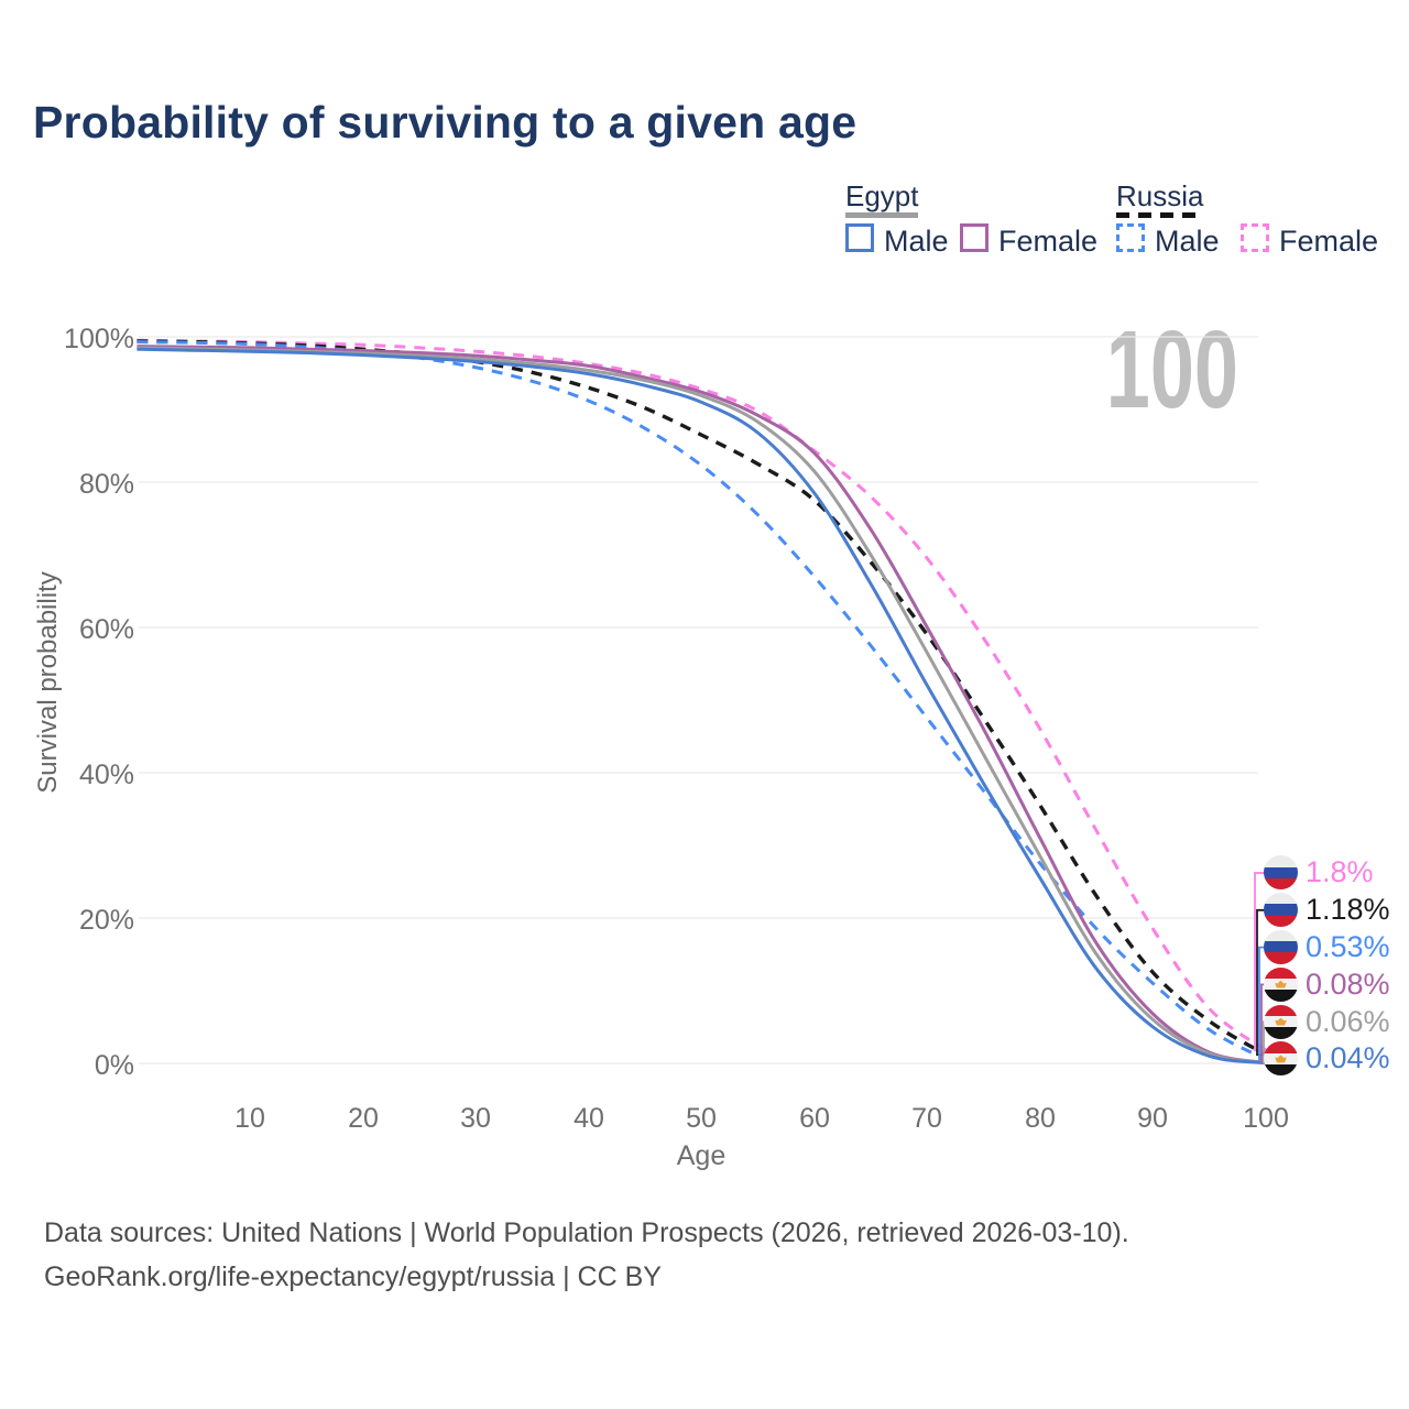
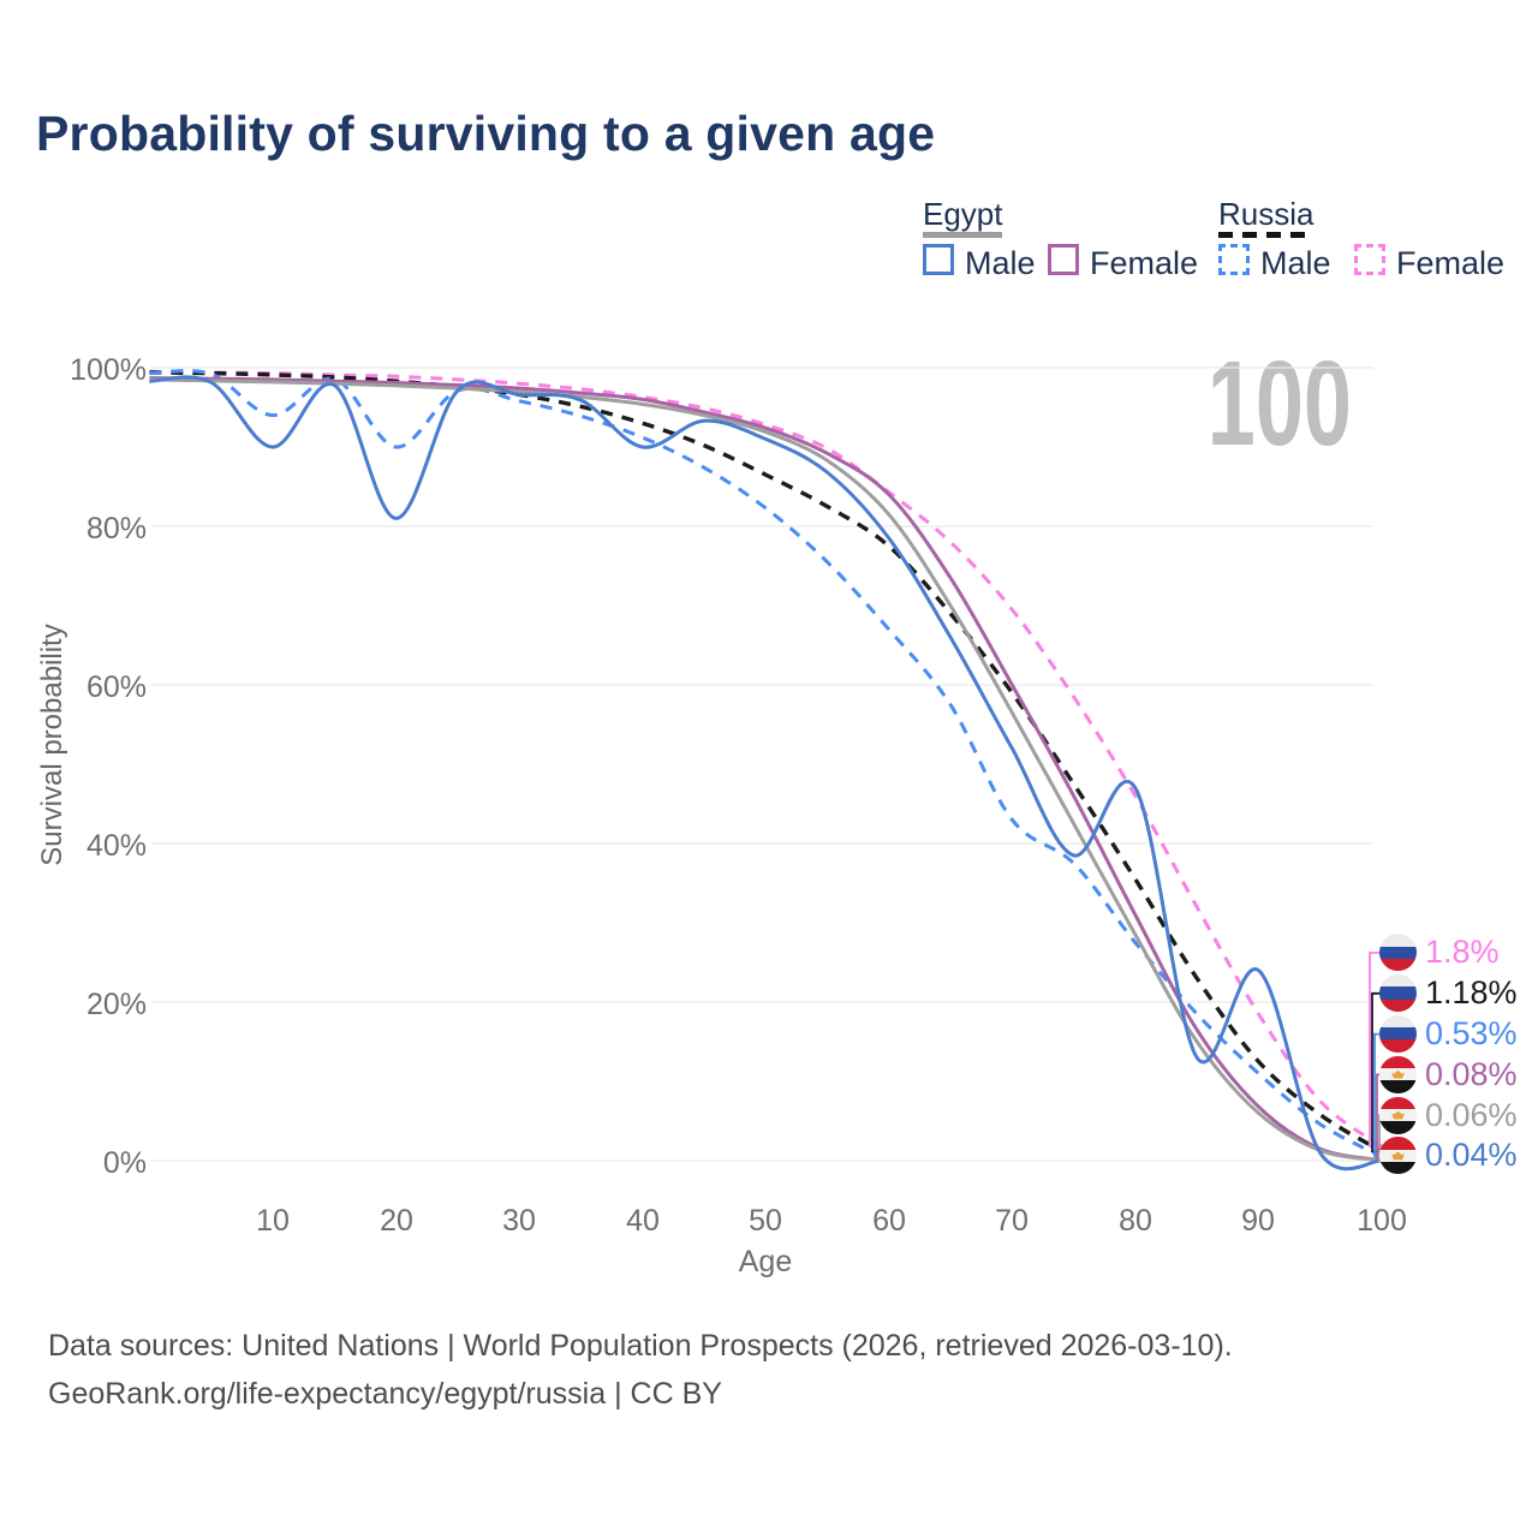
Russia Male/10: 99% -> 94%
Egypt Male/10: 98% -> 90%
Russia Male/20: 98% -> 90%
Egypt Male/20: 98% -> 81%
Egypt Male/40: 95% -> 90%
Russia Male/70: 48% -> 43%
Egypt Male/80: 26% -> 47%
Egypt Male/90: 5% -> 24%
